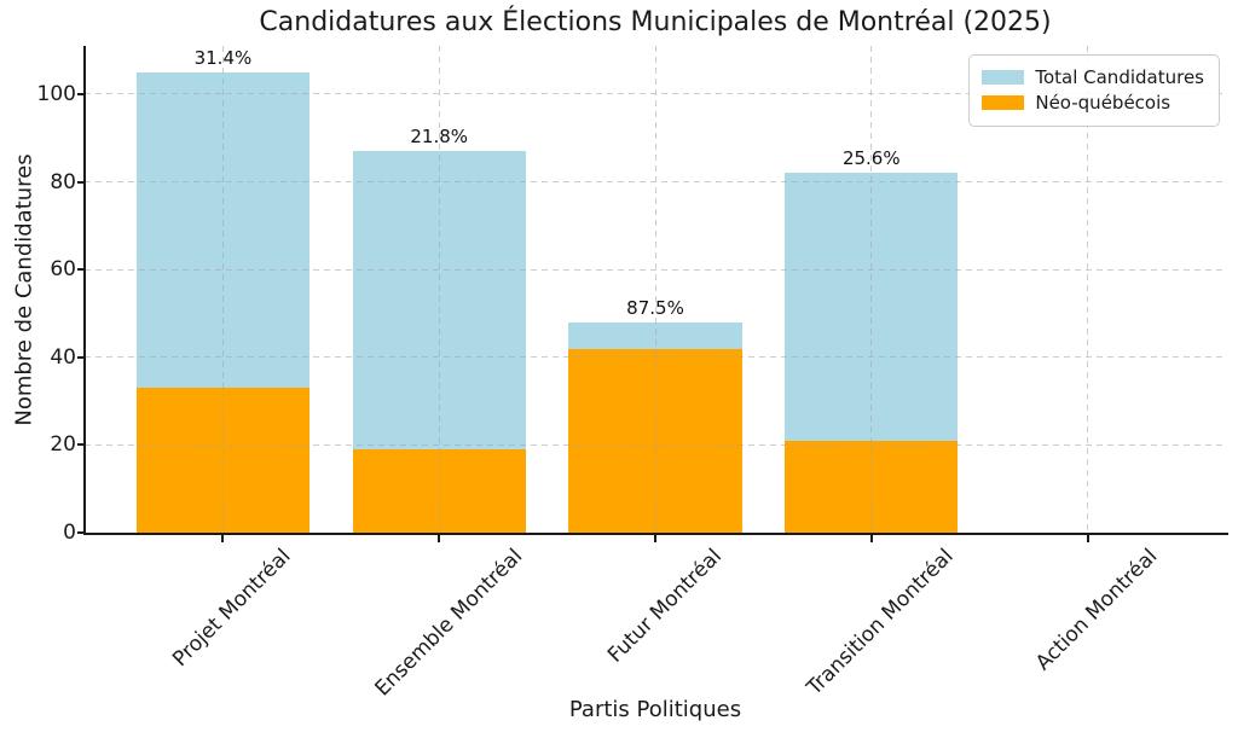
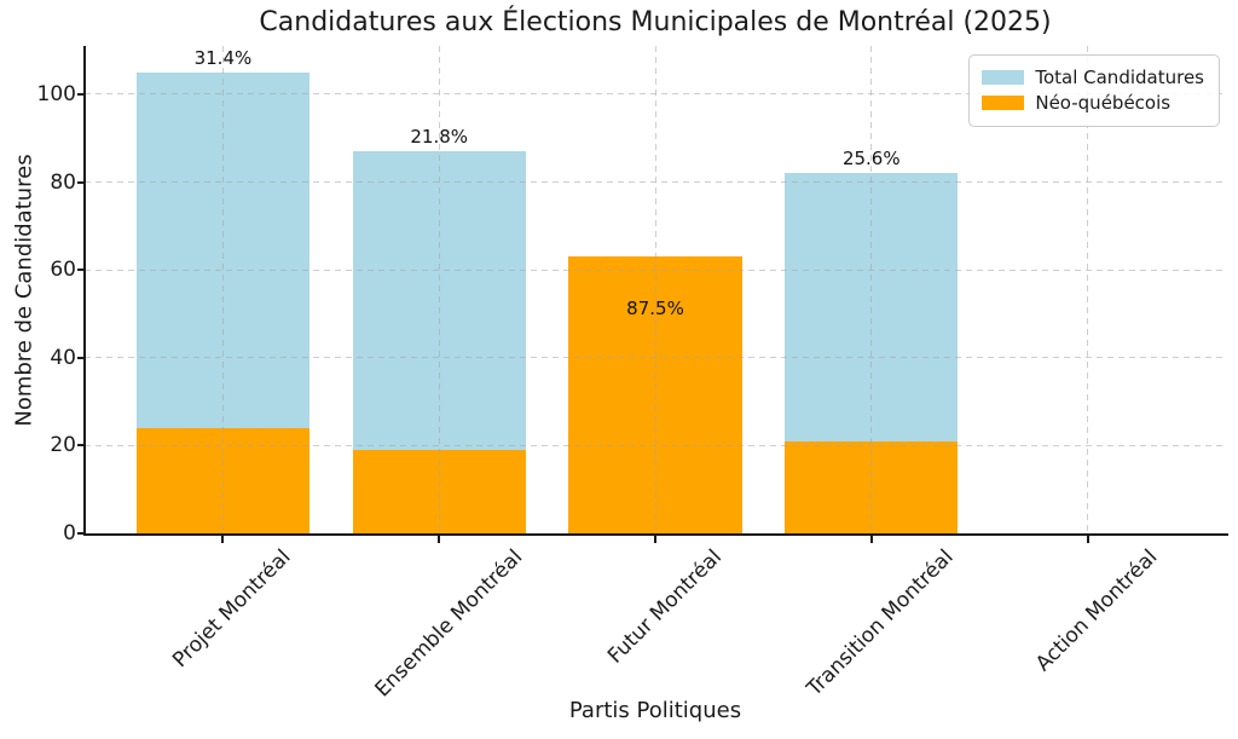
Néo-québécois/Projet Montréal: 33 -> 24
Néo-québécois/Futur Montréal: 42 -> 63
